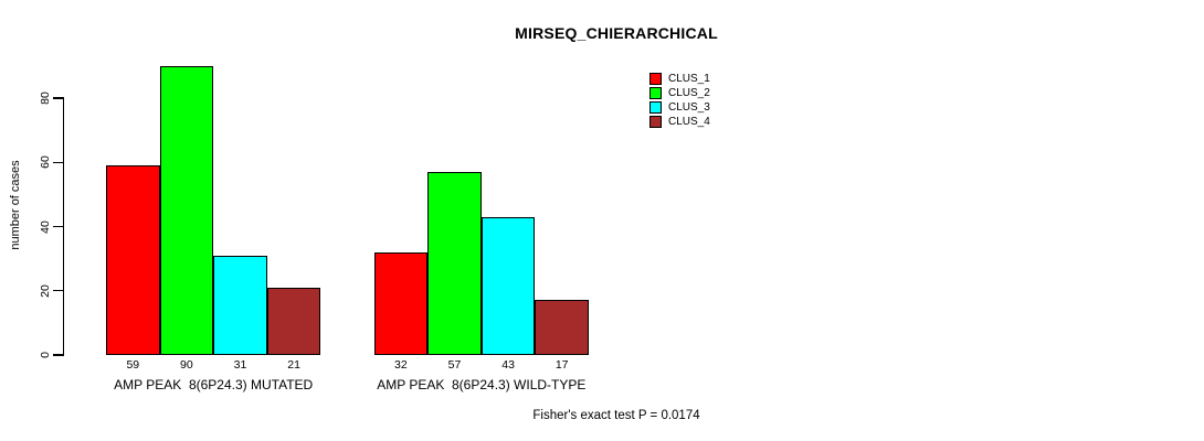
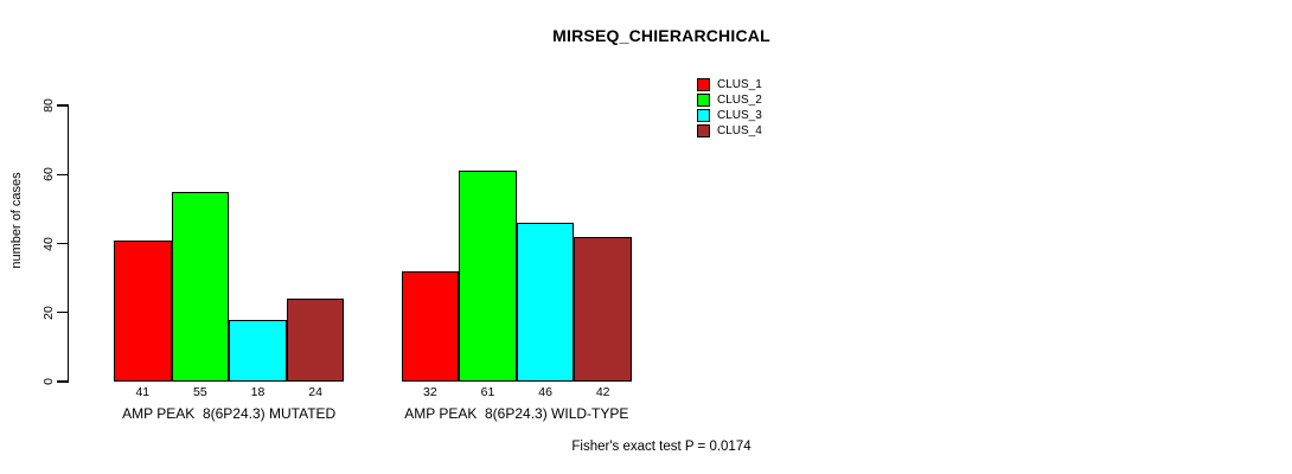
CLUS_1/AMP PEAK 8(6P24.3) MUTATED: 59 -> 41
CLUS_2/AMP PEAK 8(6P24.3) MUTATED: 90 -> 55
CLUS_3/AMP PEAK 8(6P24.3) MUTATED: 31 -> 18
CLUS_4/AMP PEAK 8(6P24.3) MUTATED: 21 -> 24
CLUS_2/AMP PEAK 8(6P24.3) WILD-TYPE: 57 -> 61
CLUS_3/AMP PEAK 8(6P24.3) WILD-TYPE: 43 -> 46
CLUS_4/AMP PEAK 8(6P24.3) WILD-TYPE: 17 -> 42
